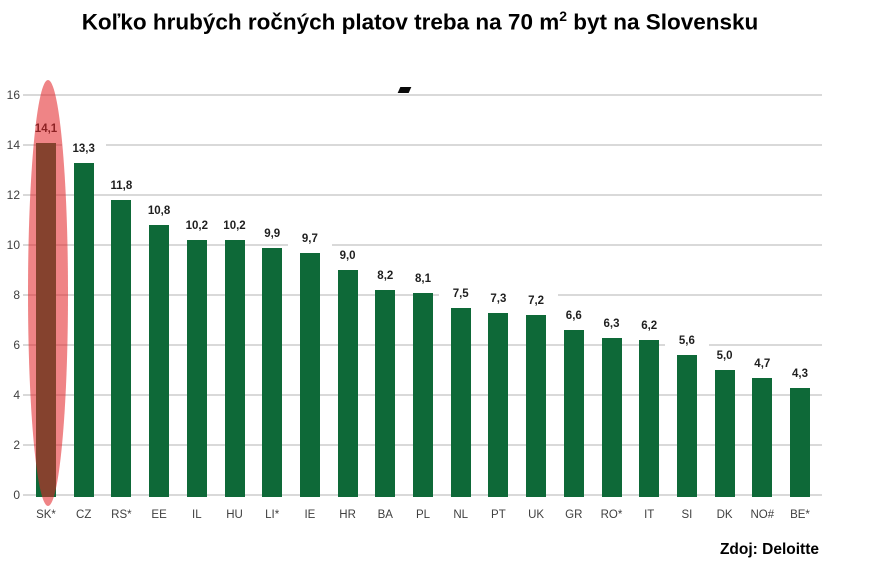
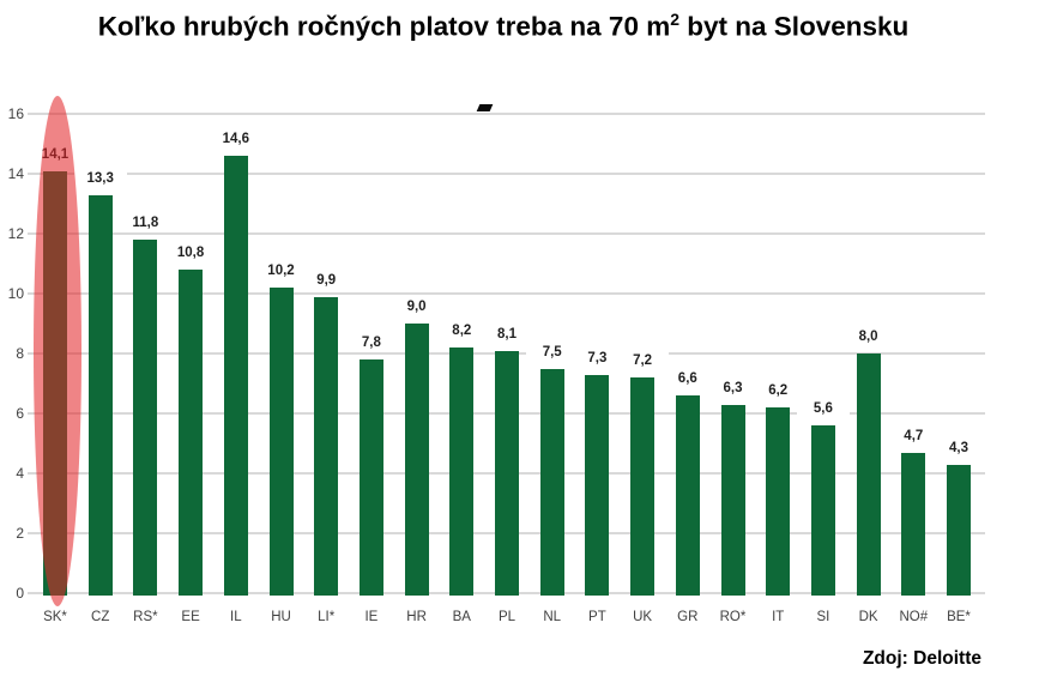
IL: 10,2 -> 14,6
IE: 9,7 -> 7,8
DK: 5,0 -> 8,0
